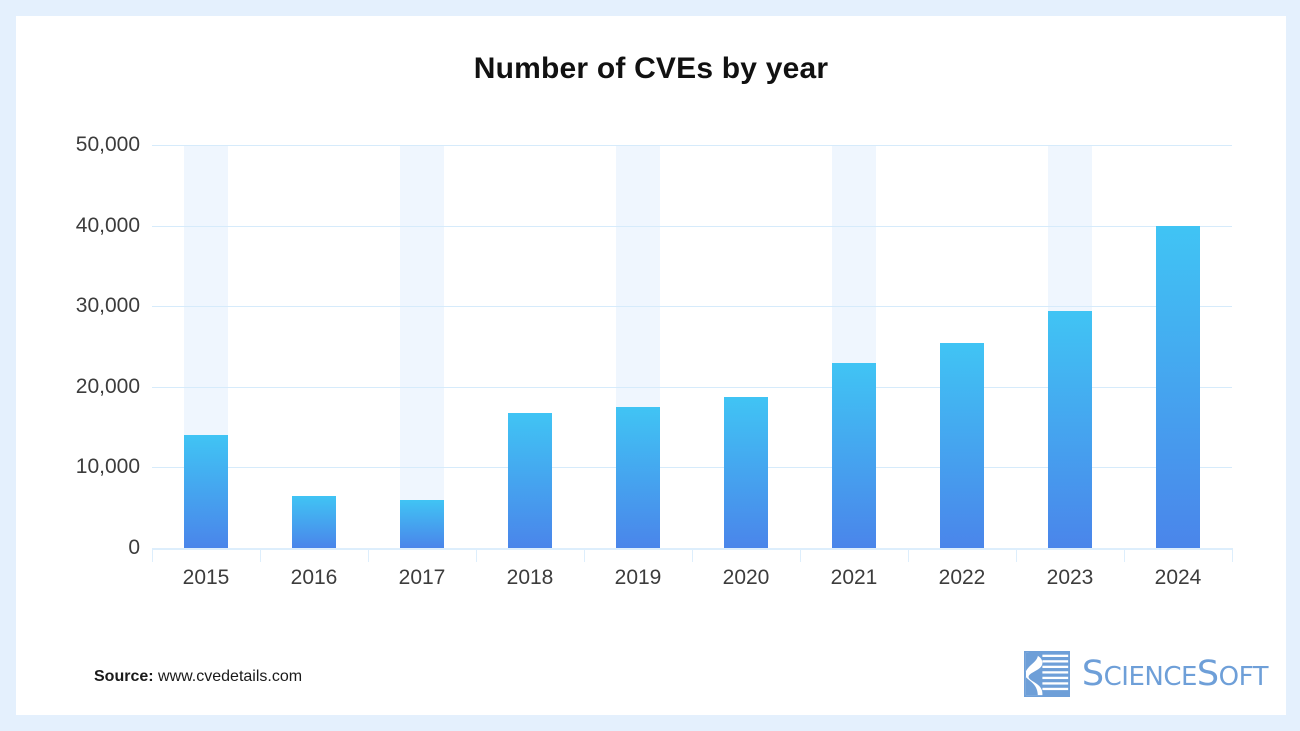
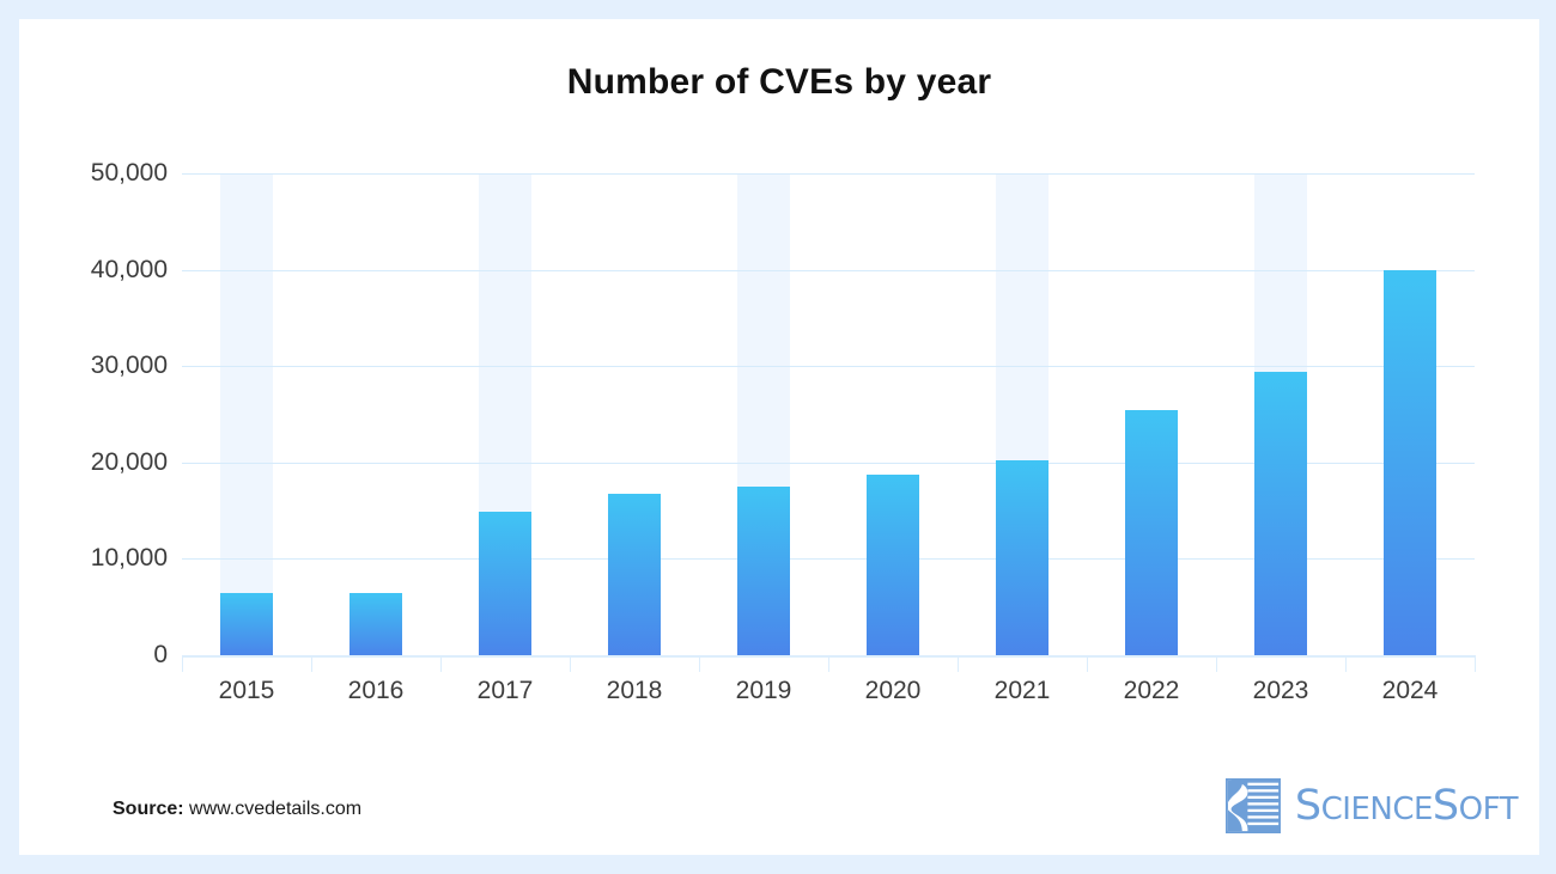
2015: 14000 -> 6000
2017: 6000 -> 15000
2021: 23000 -> 20000
